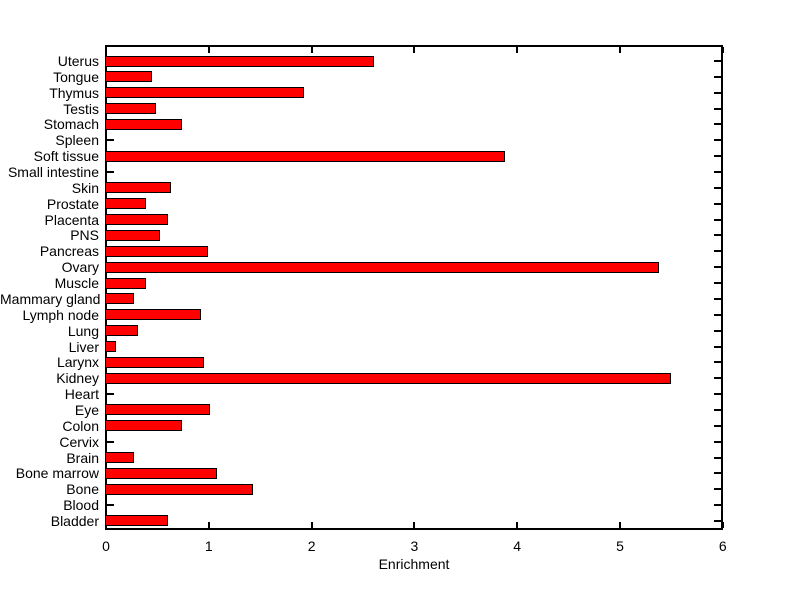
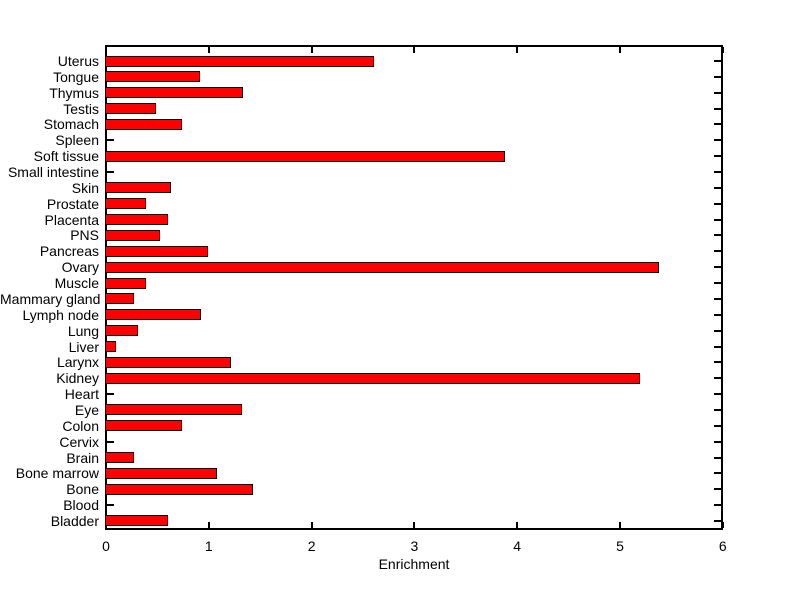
Tongue: 0.43 -> 0.90
Thymus: 1.91 -> 1.32
Larynx: 0.94 -> 1.20
Kidney: 5.48 -> 5.18
Eye: 1.00 -> 1.31
